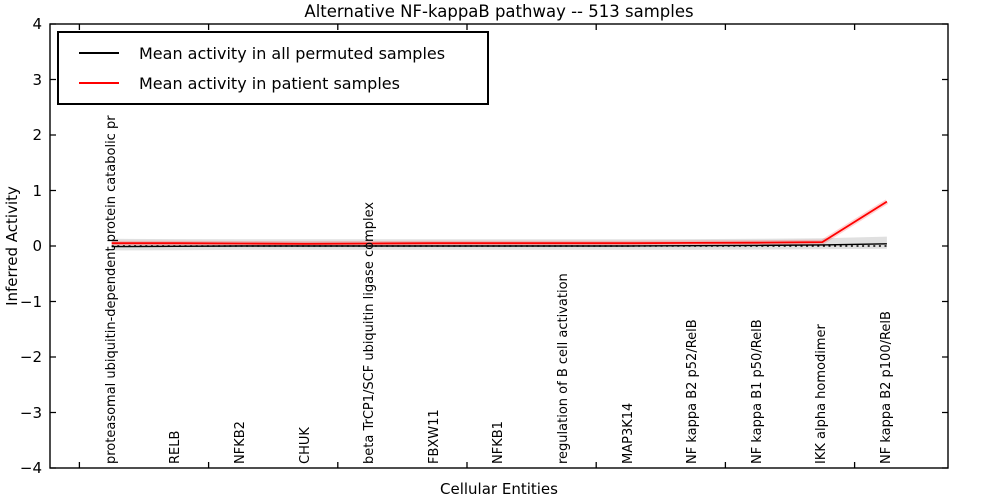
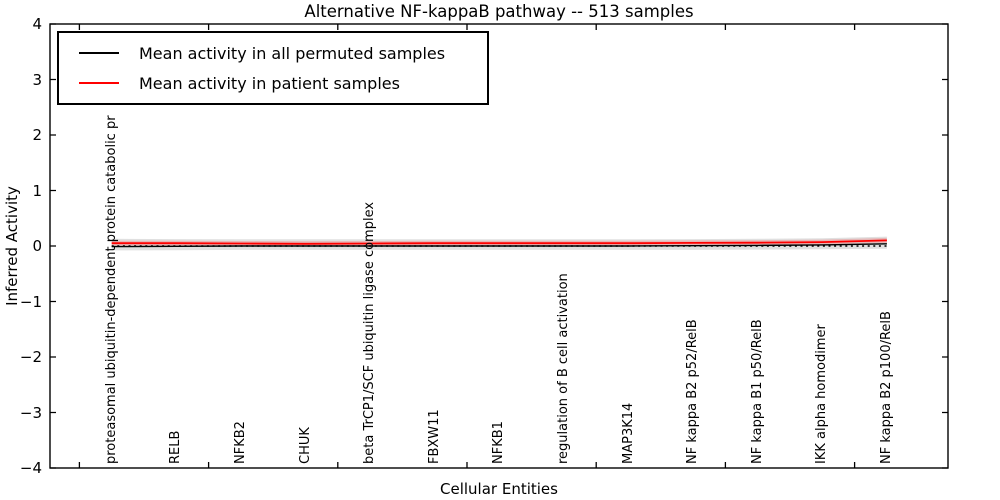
Mean activity in patient samples/NF kappa B2 p100/RelB: 0.8 -> 0.1
